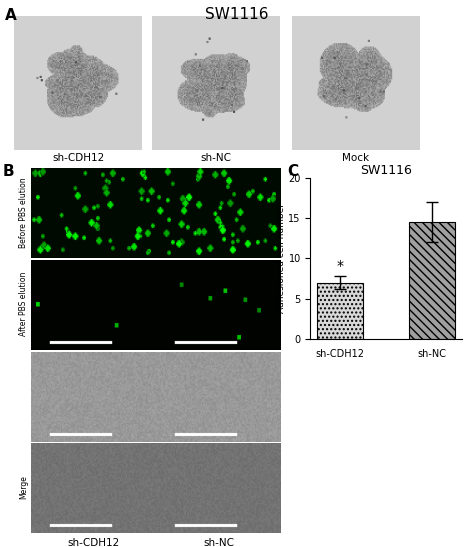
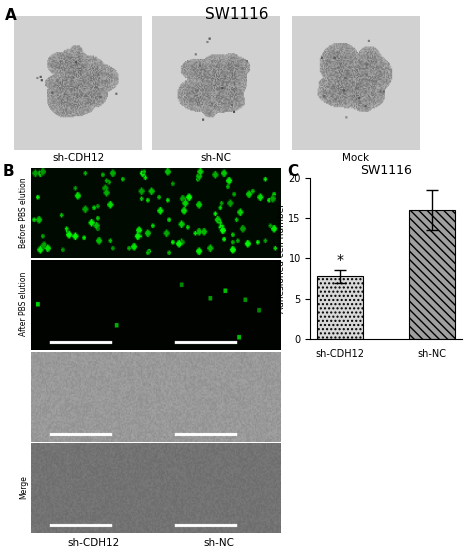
sh-CDH12: 7.0 -> 7.8
sh-NC: 14.5 -> 16.0
